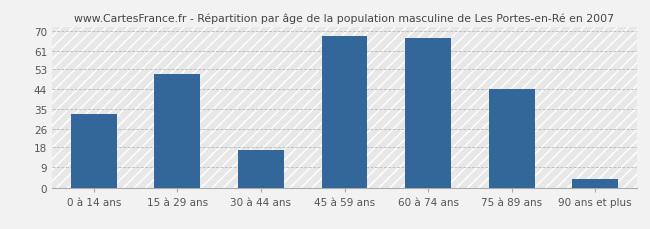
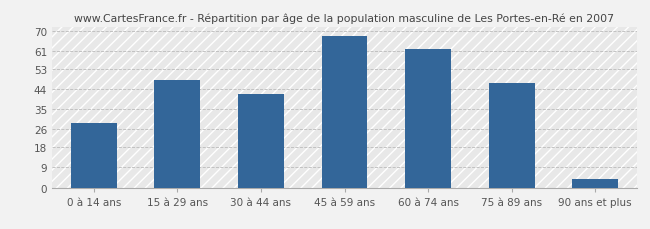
0 à 14 ans: 33 -> 29
15 à 29 ans: 51 -> 48
30 à 44 ans: 17 -> 42
60 à 74 ans: 67 -> 62
75 à 89 ans: 44 -> 47
